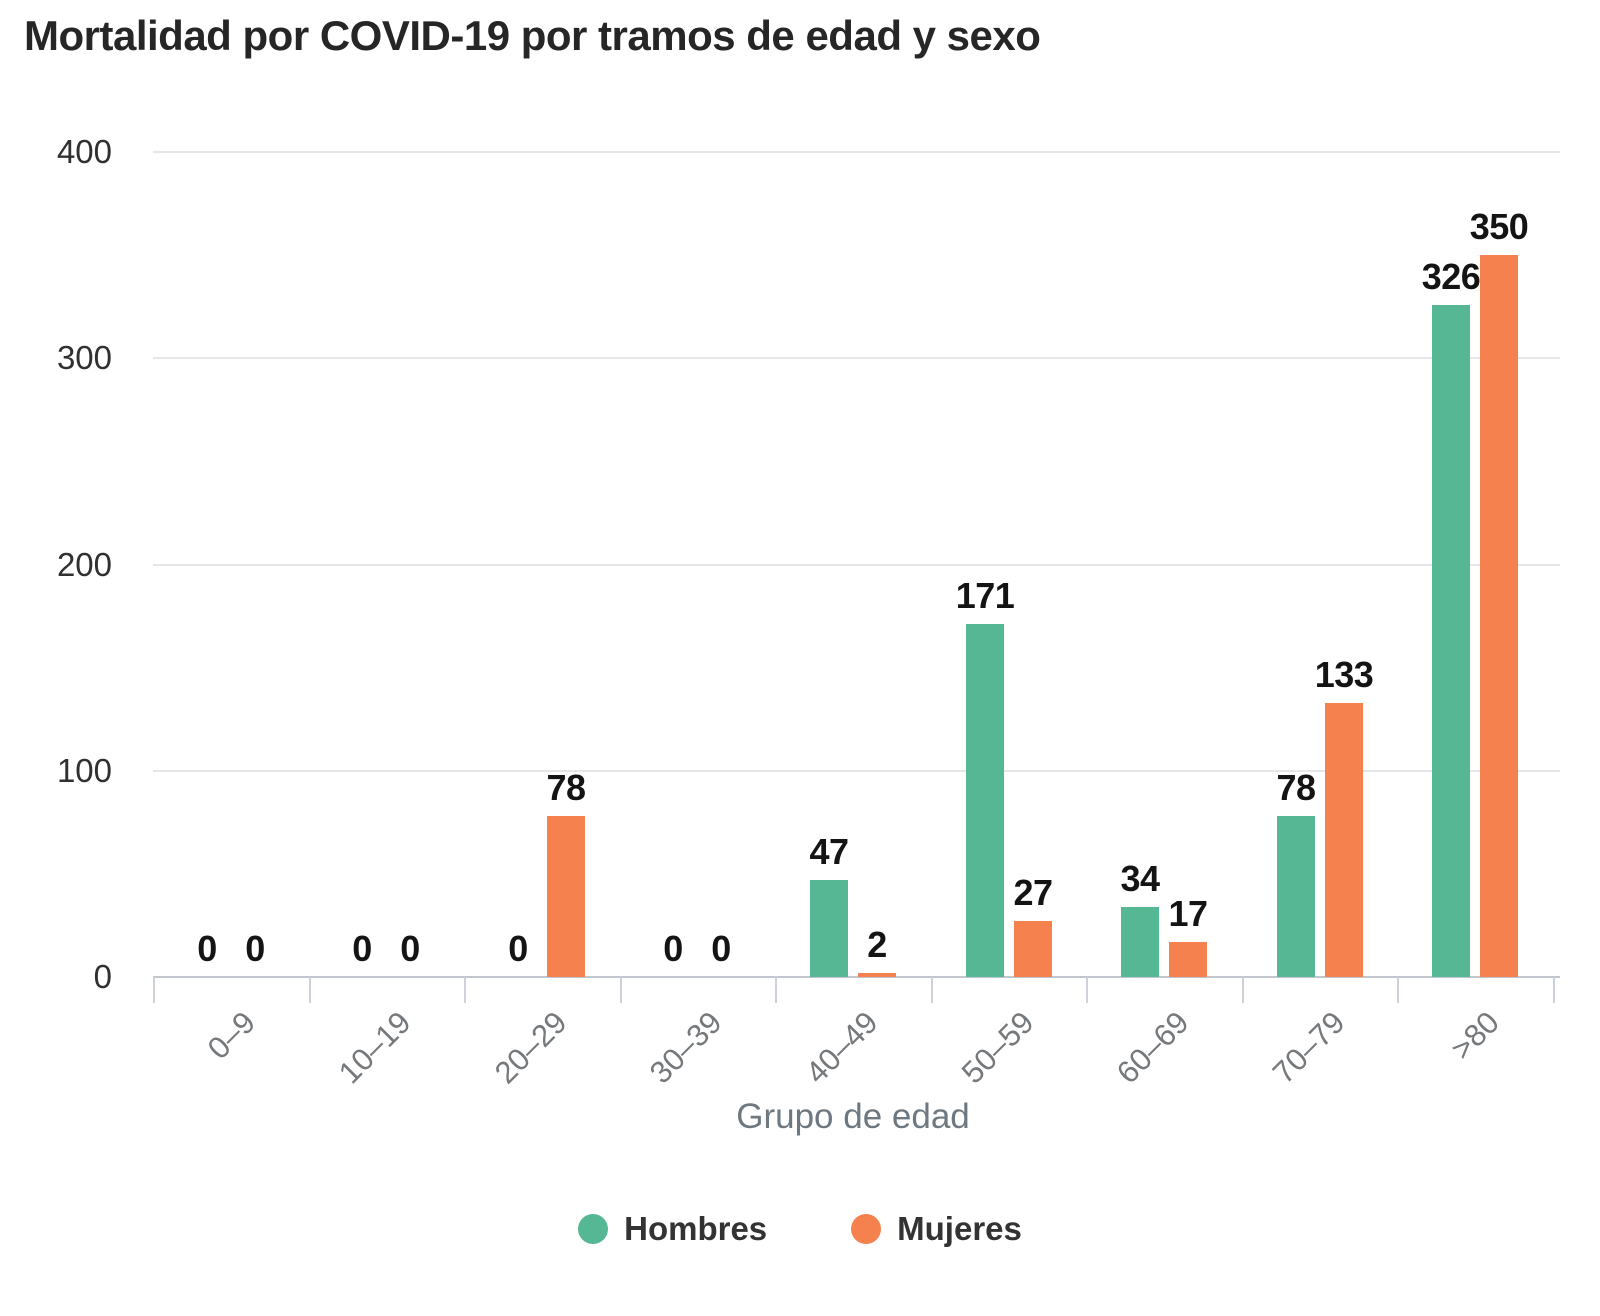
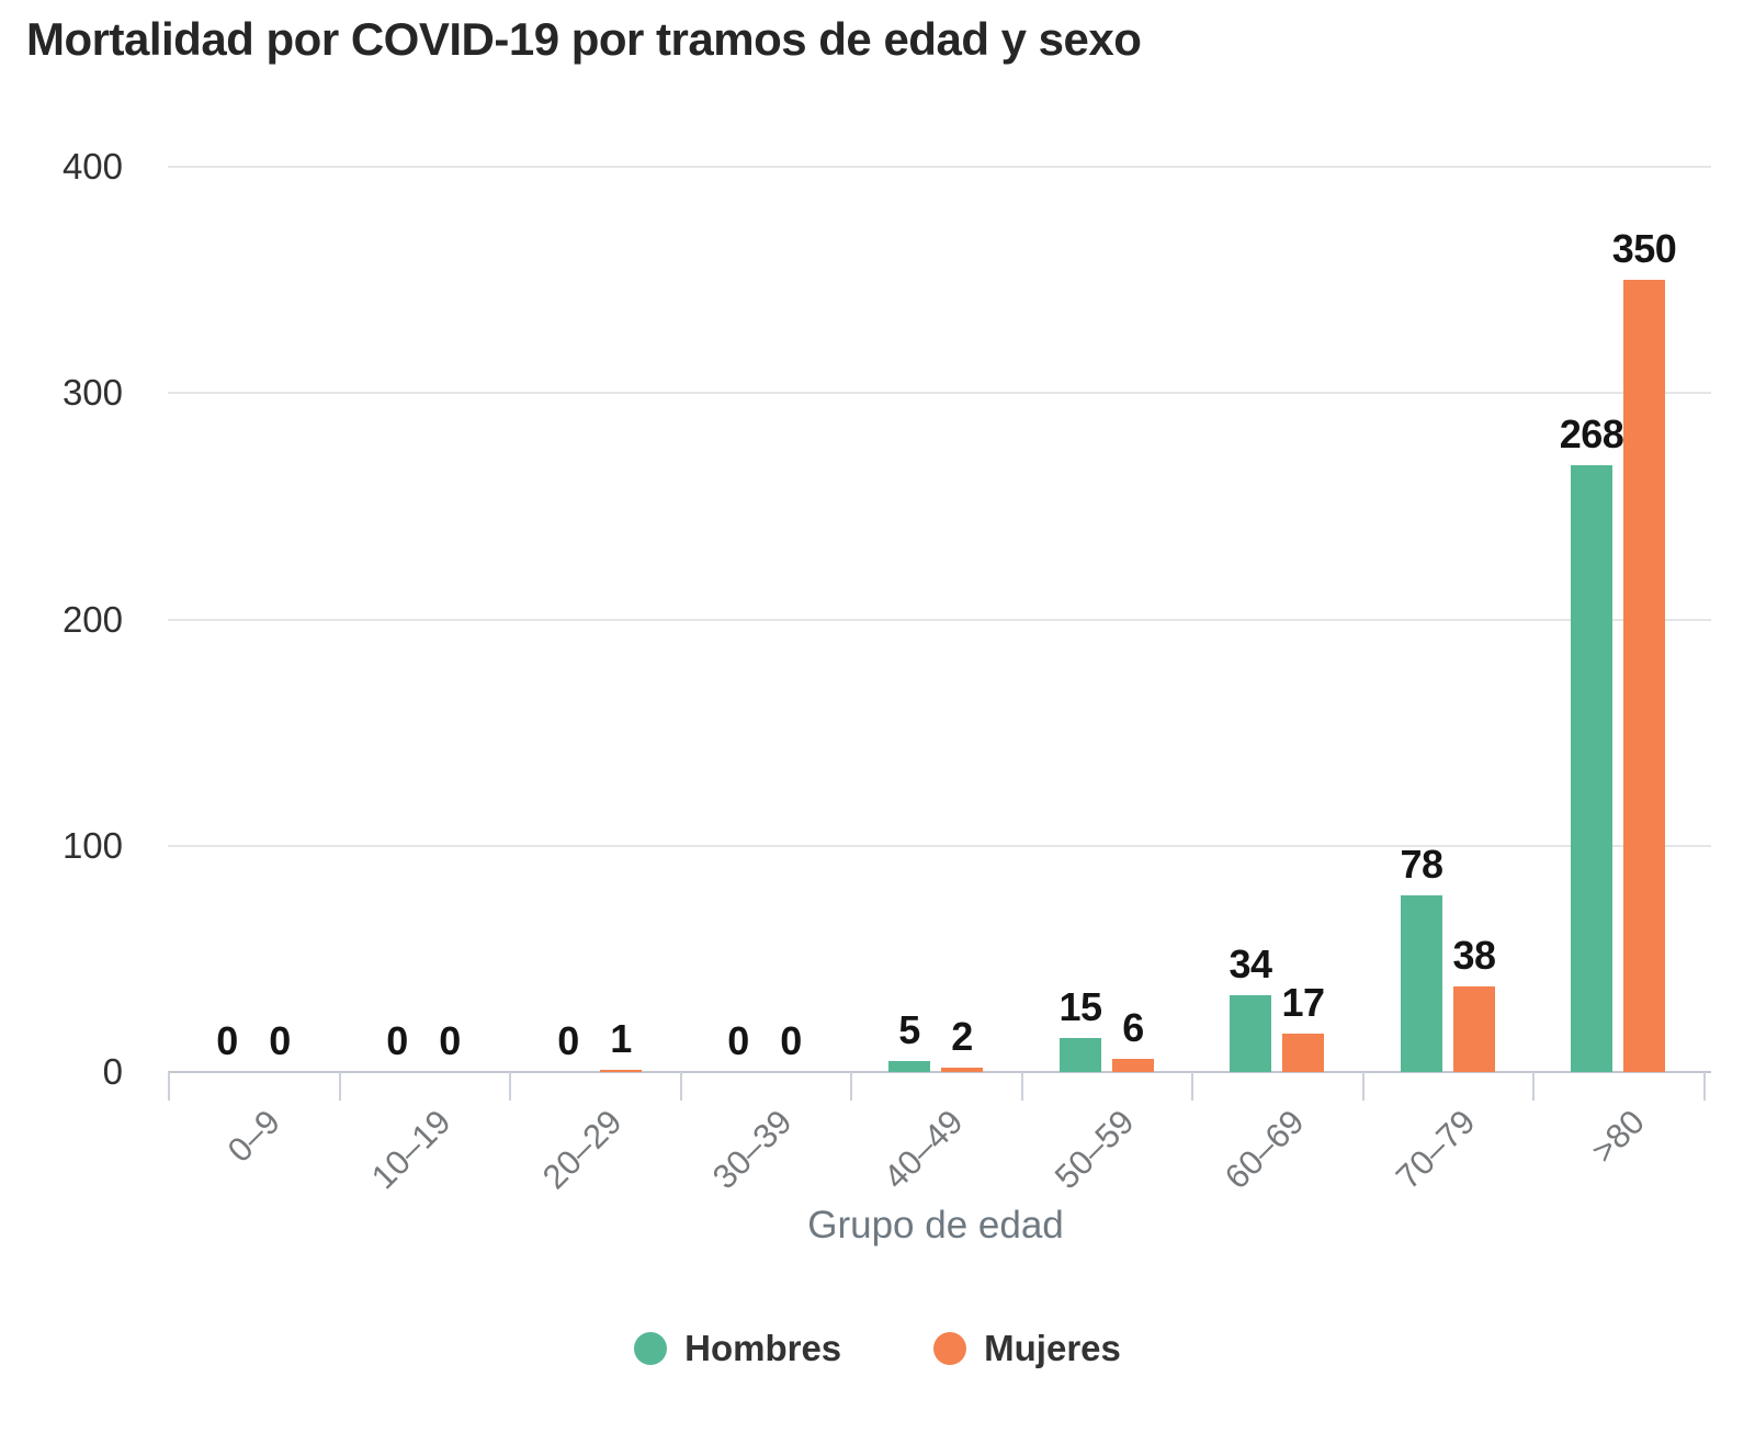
Mujeres/20–29: 78 -> 1
Hombres/40–49: 47 -> 5
Hombres/50–59: 171 -> 15
Mujeres/50–59: 27 -> 6
Mujeres/70–79: 133 -> 38
Hombres/>80: 326 -> 268
